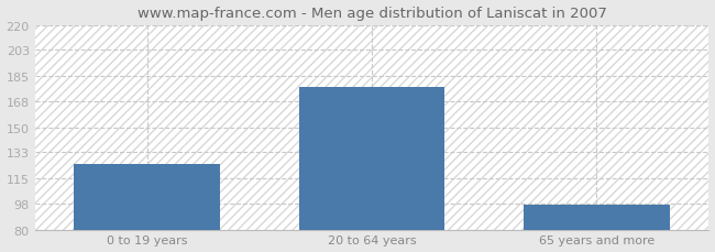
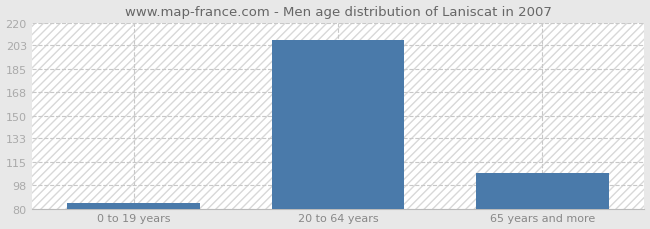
0 to 19 years: 125 -> 84
20 to 64 years: 178 -> 207
65 years and more: 97 -> 107
